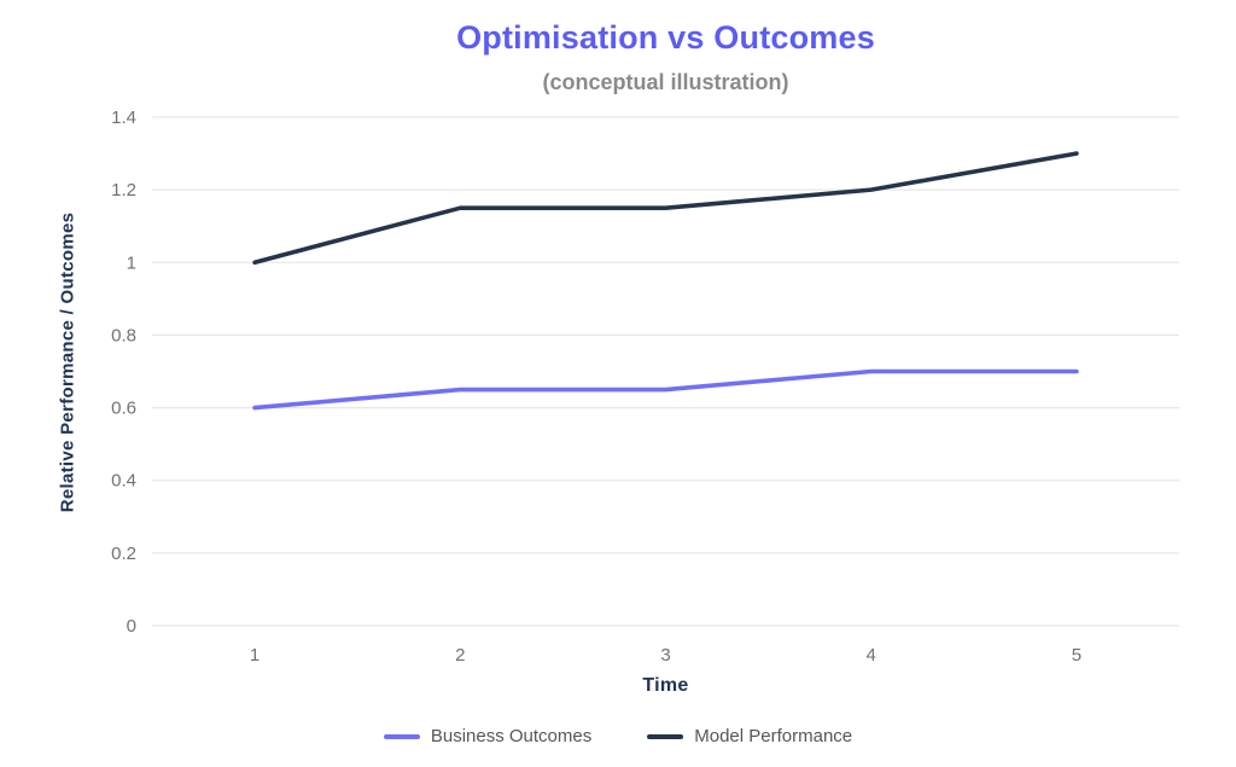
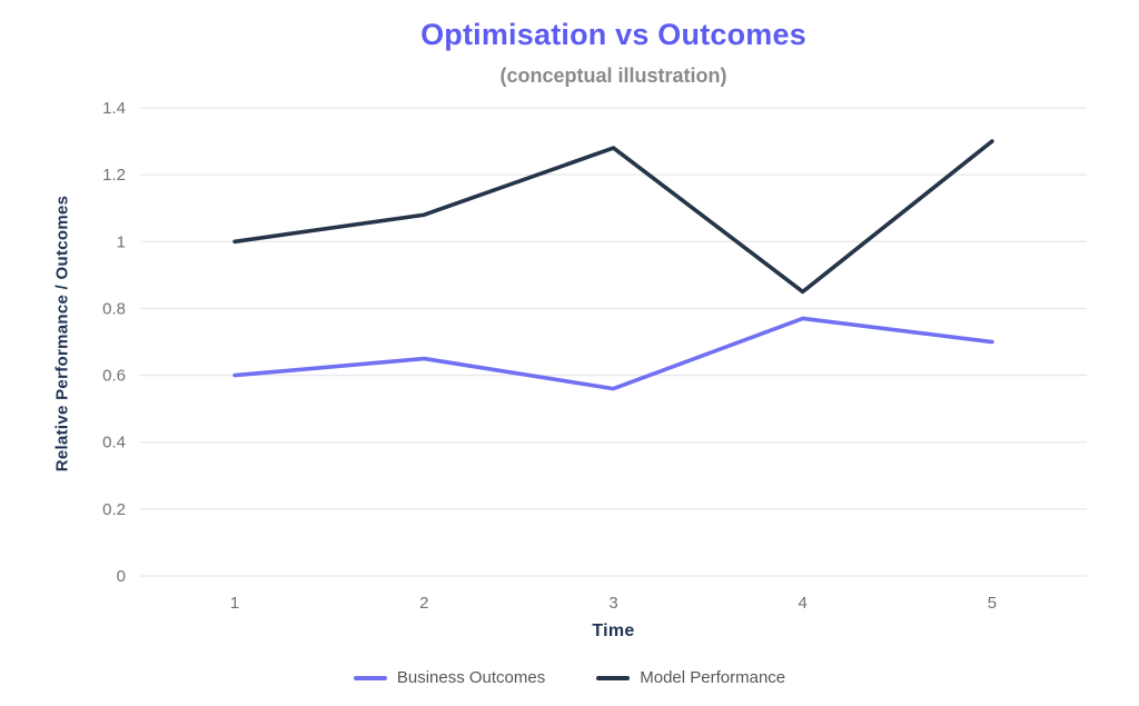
Model Performance/2: 1.15 -> 1.08
Business Outcomes/3: 0.65 -> 0.56
Model Performance/3: 1.15 -> 1.28
Business Outcomes/4: 0.70 -> 0.77
Model Performance/4: 1.20 -> 0.85
